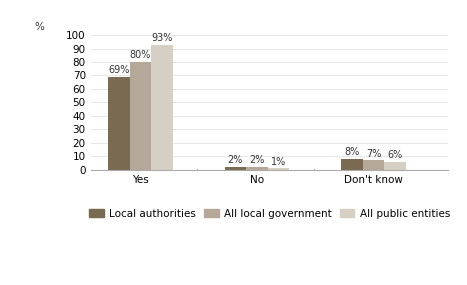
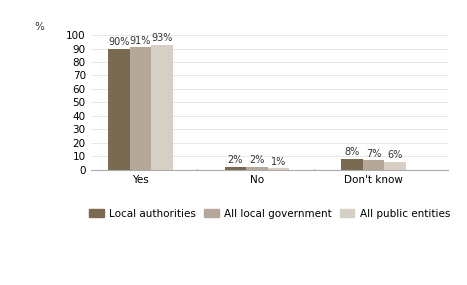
Local authorities/Yes: 69% -> 90%
All local government/Yes: 80% -> 91%
